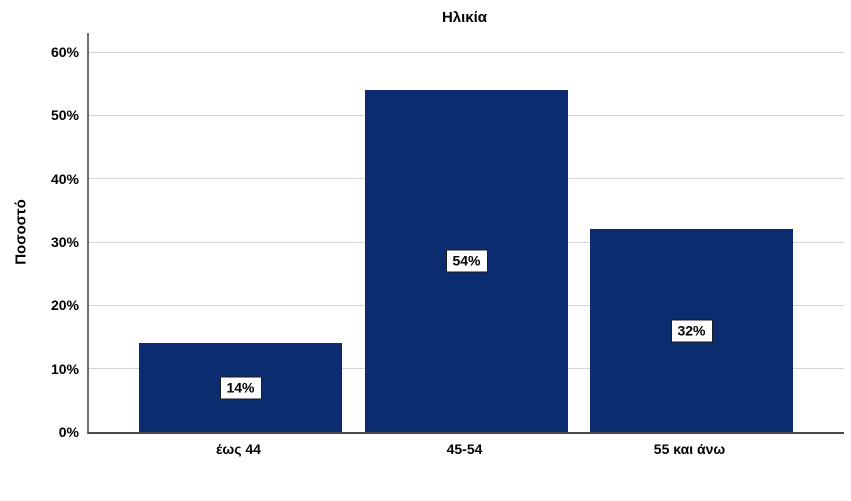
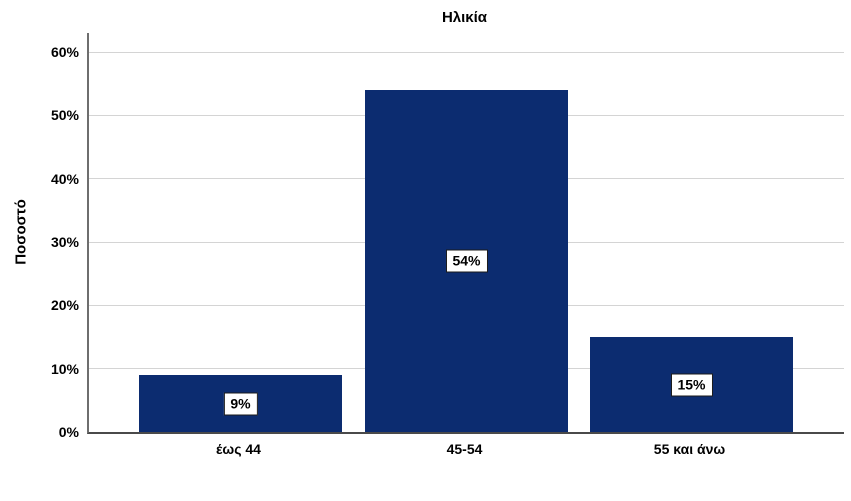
έως 44: 14% -> 9%
55 και άνω: 32% -> 15%
